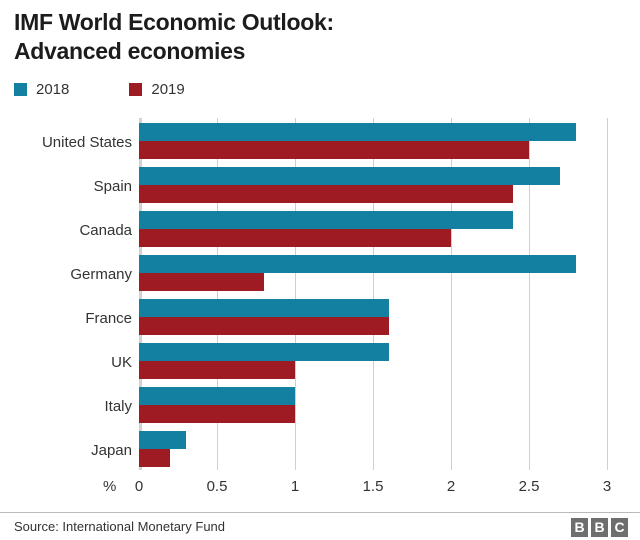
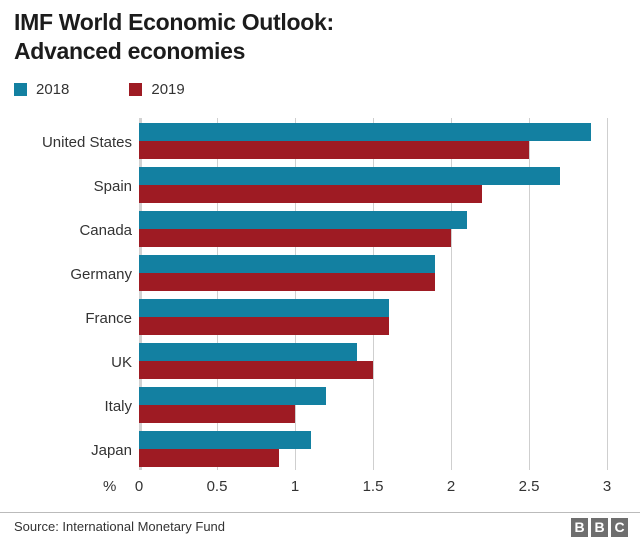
2018/United States: 2.8 -> 2.9
2019/Spain: 2.4 -> 2.2
2018/Canada: 2.4 -> 2.1
2018/Germany: 2.8 -> 1.9
2019/Germany: 0.8 -> 1.9
2018/UK: 1.6 -> 1.4
2019/UK: 1.0 -> 1.5
2018/Italy: 1.0 -> 1.2
2018/Japan: 0.3 -> 1.1
2019/Japan: 0.2 -> 0.9
